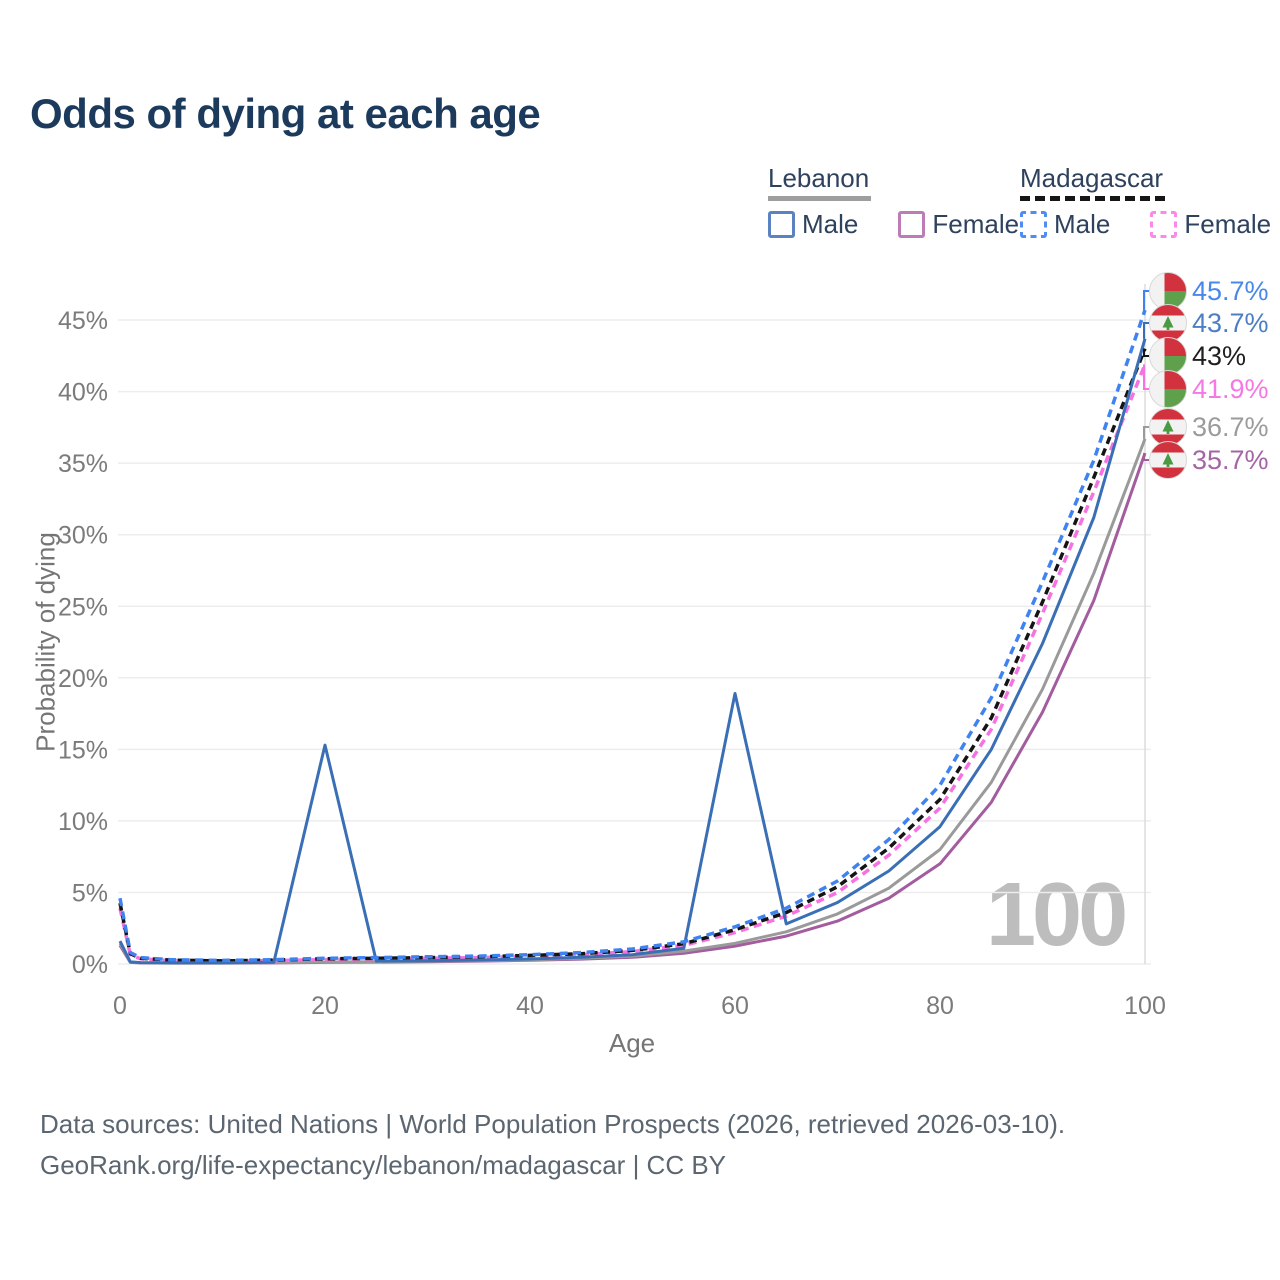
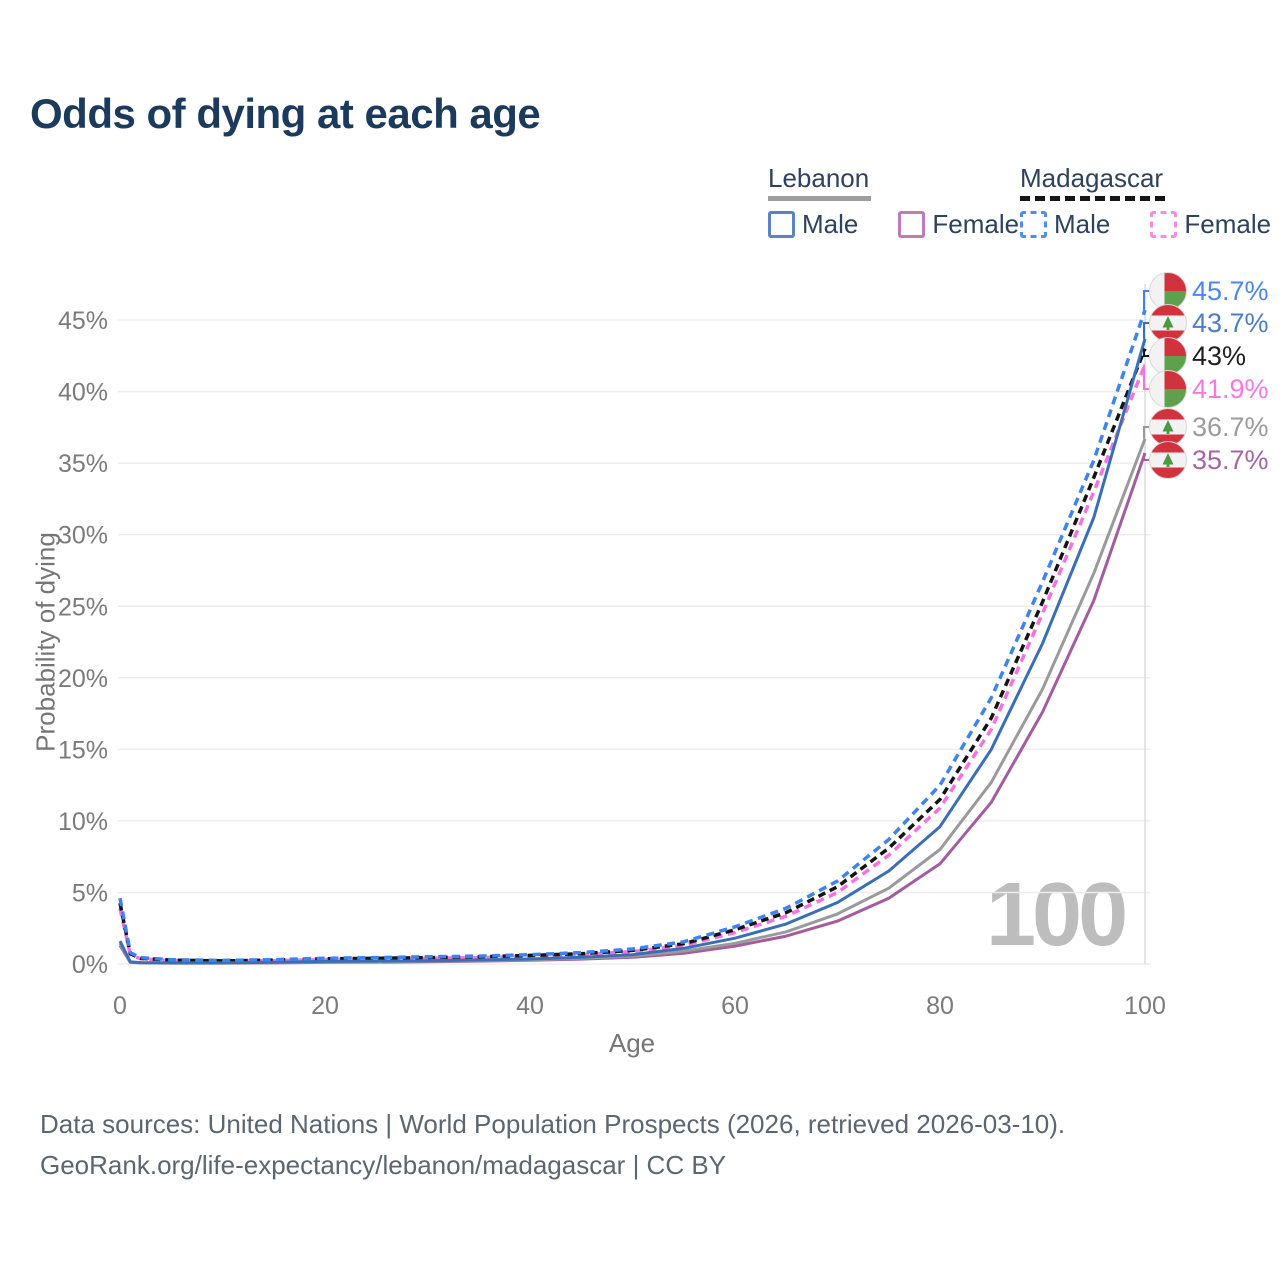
Lebanon Male/20: 15.3% -> 0.2%
Lebanon Male/60: 18.9% -> 1.8%
